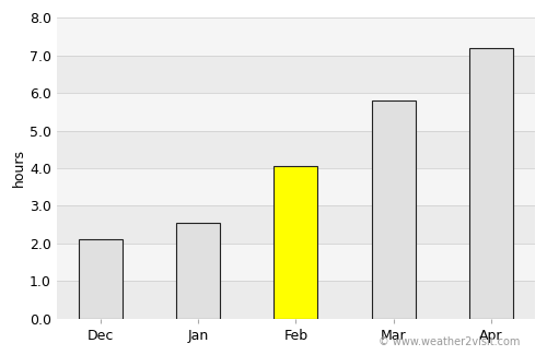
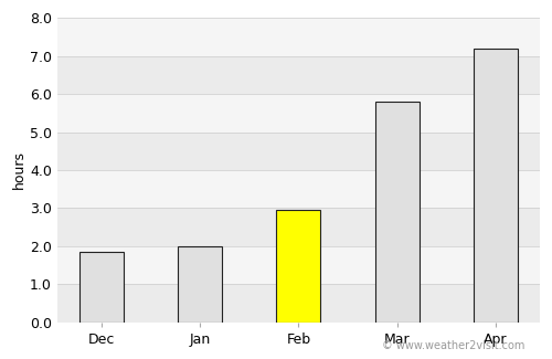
Dec: 2.10 -> 1.85
Jan: 2.55 -> 2.00
Feb: 4.05 -> 2.95
